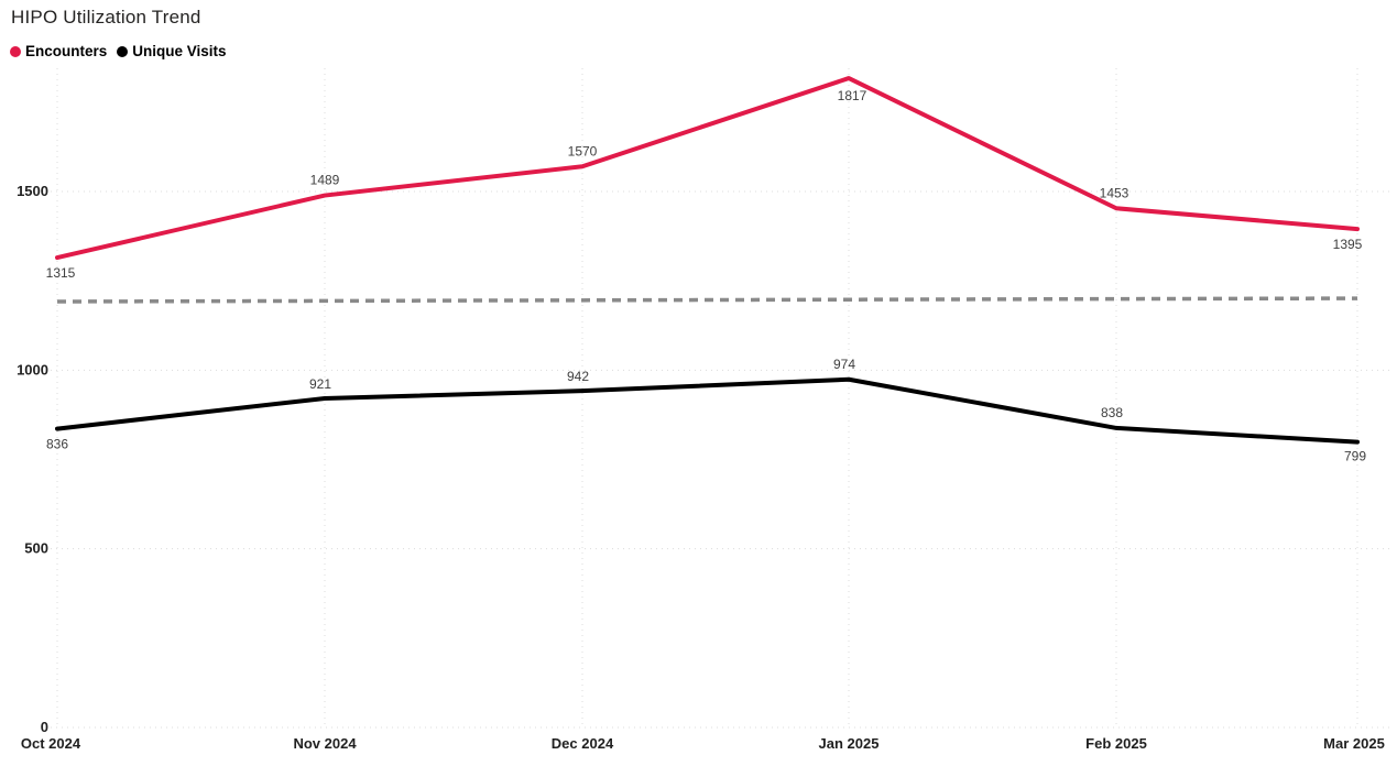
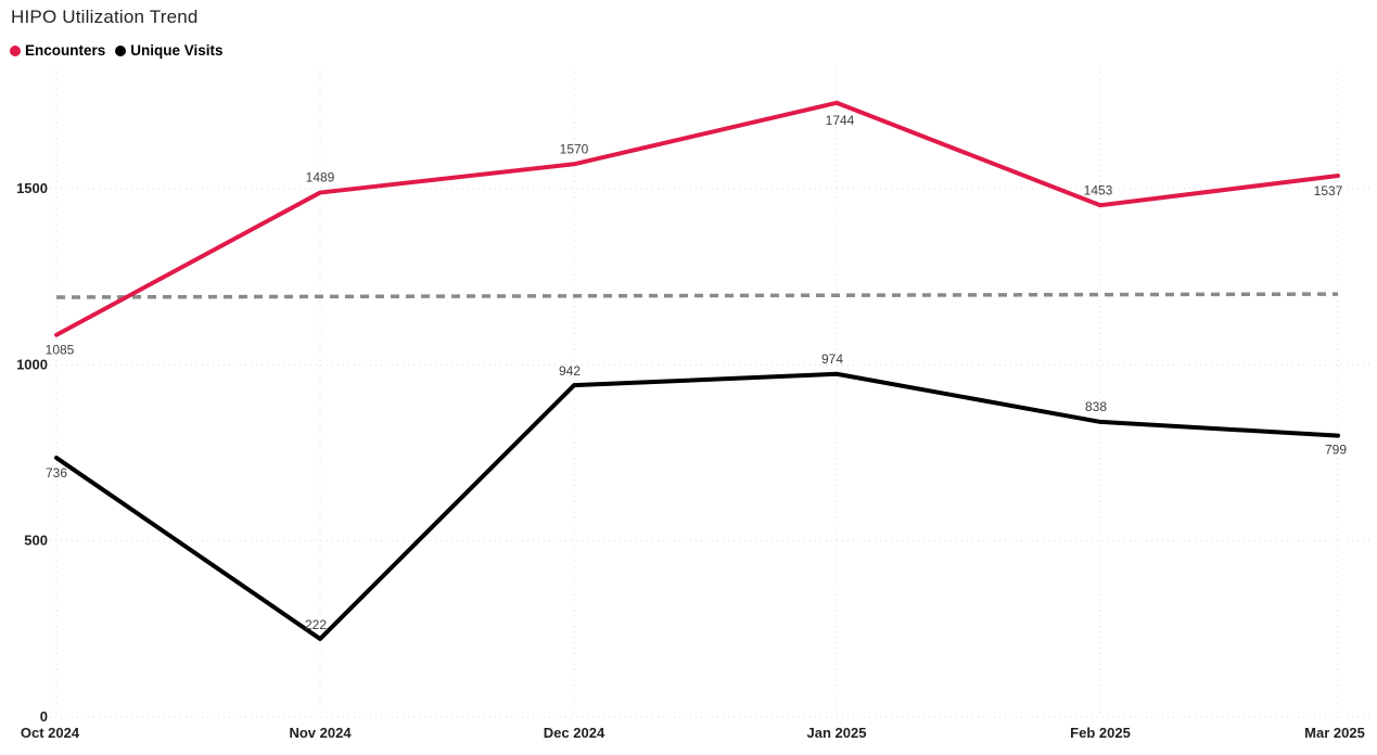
Encounters/Oct 2024: 1315 -> 1085
Unique Visits/Oct 2024: 836 -> 736
Unique Visits/Nov 2024: 921 -> 222
Encounters/Jan 2025: 1817 -> 1744
Encounters/Mar 2025: 1395 -> 1537
